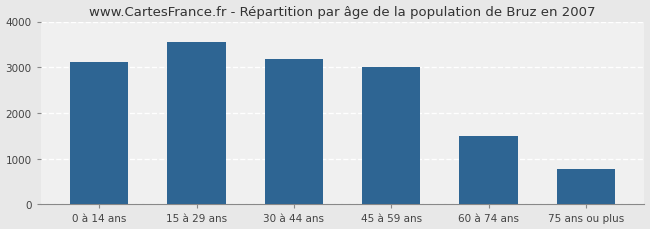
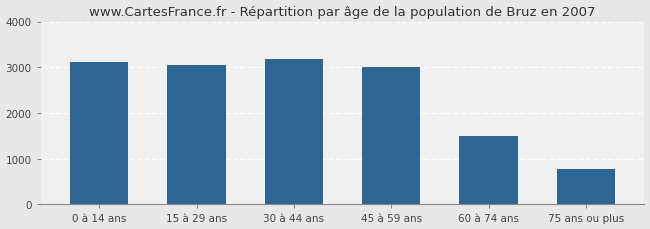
15 à 29 ans: 3550 -> 3050
